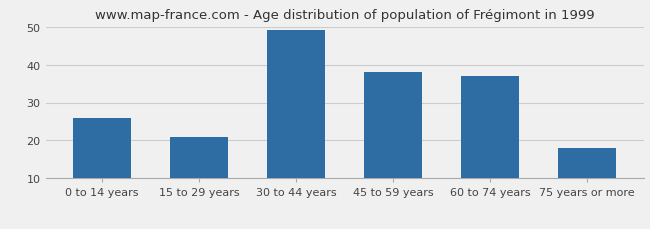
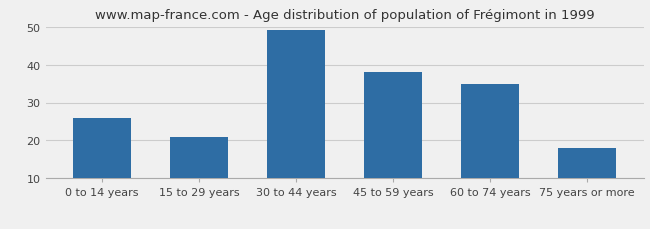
60 to 74 years: 37 -> 35
